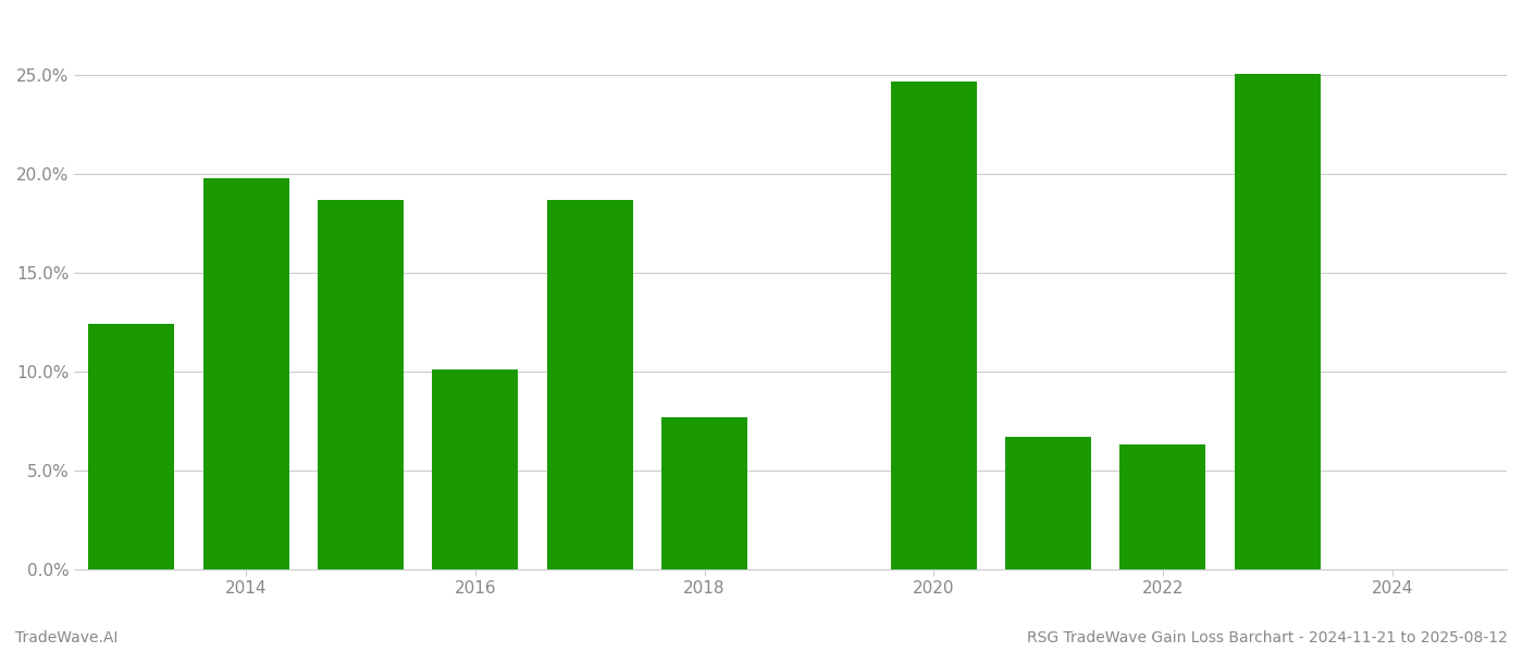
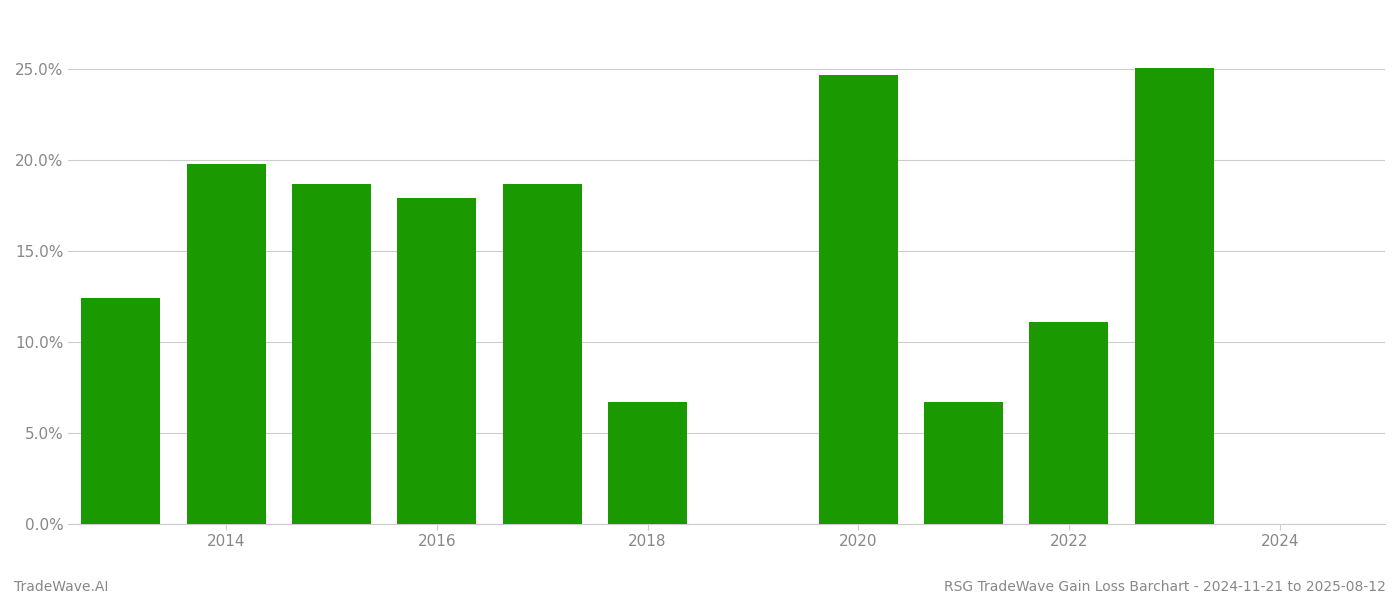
2016: 10.1% -> 17.9%
2018: 7.7% -> 6.7%
2022: 6.3% -> 11.1%
